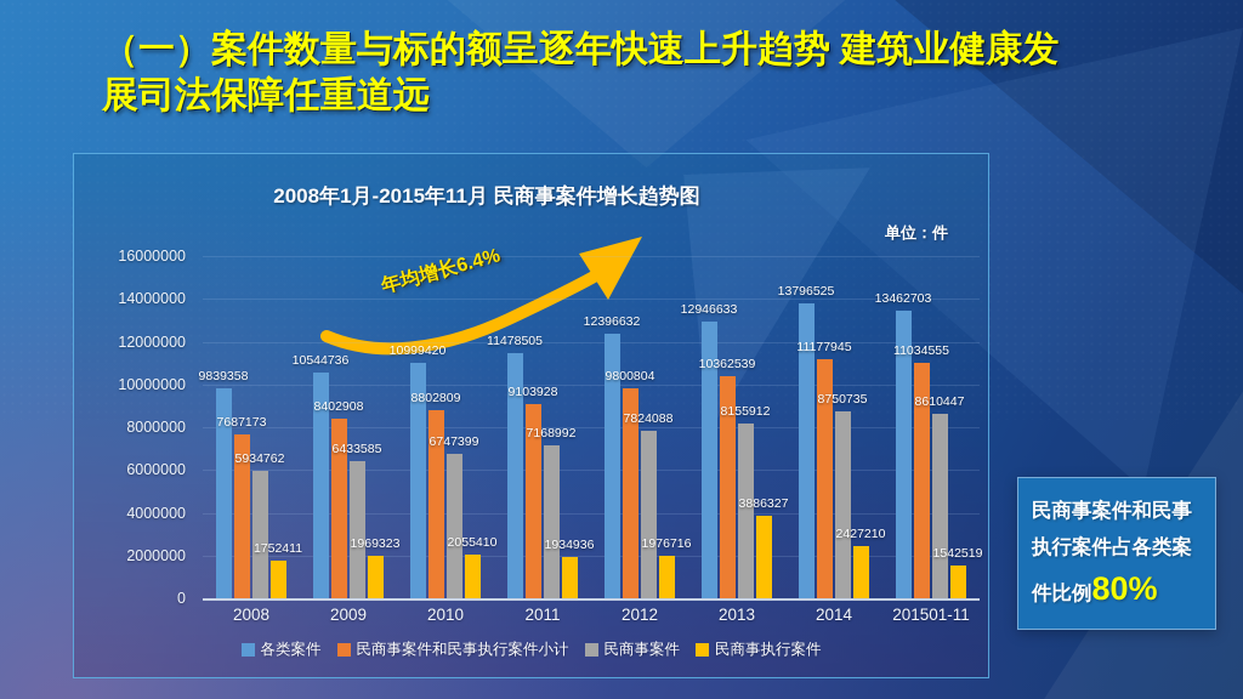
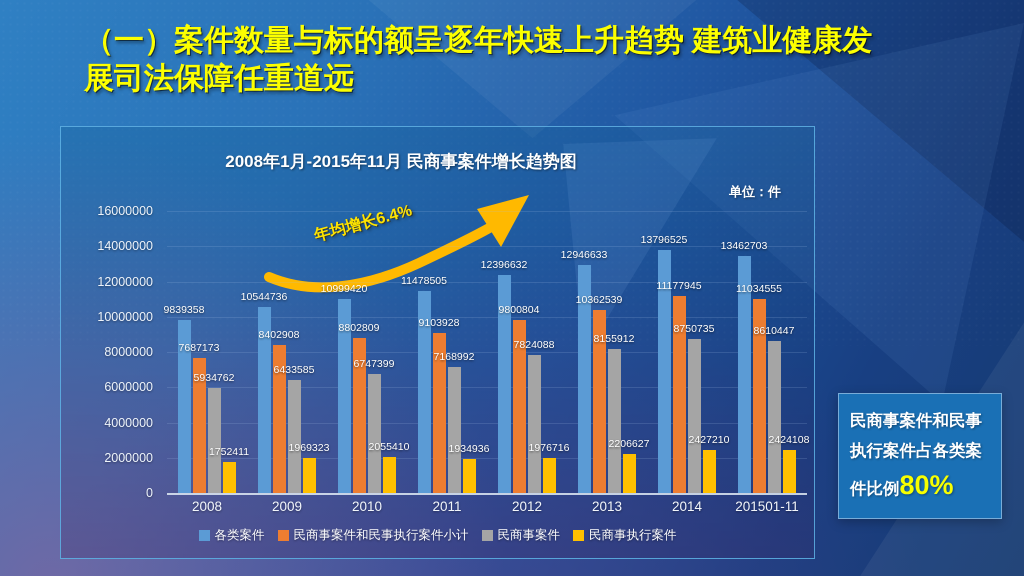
民商事执行案件/2013: 3886327 -> 2206627
民商事执行案件/201501-11: 1542519 -> 2424108
